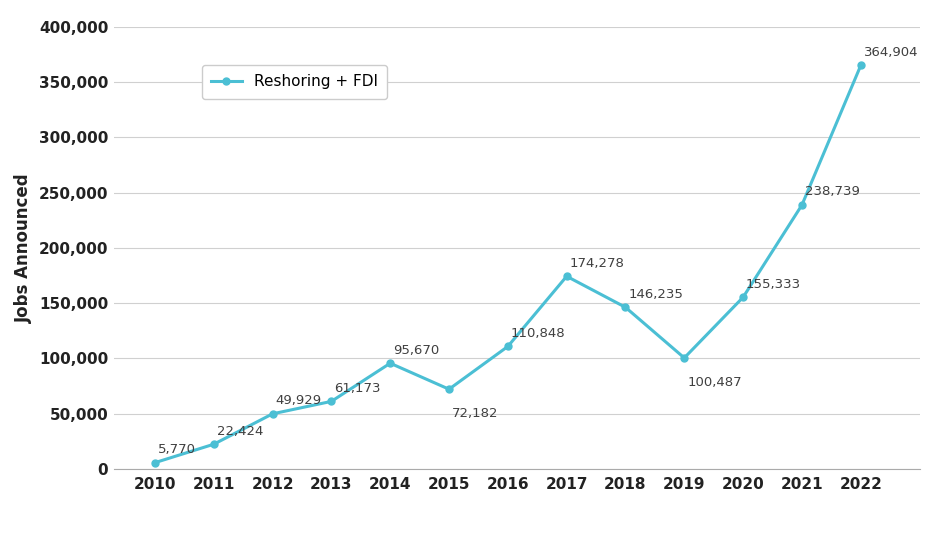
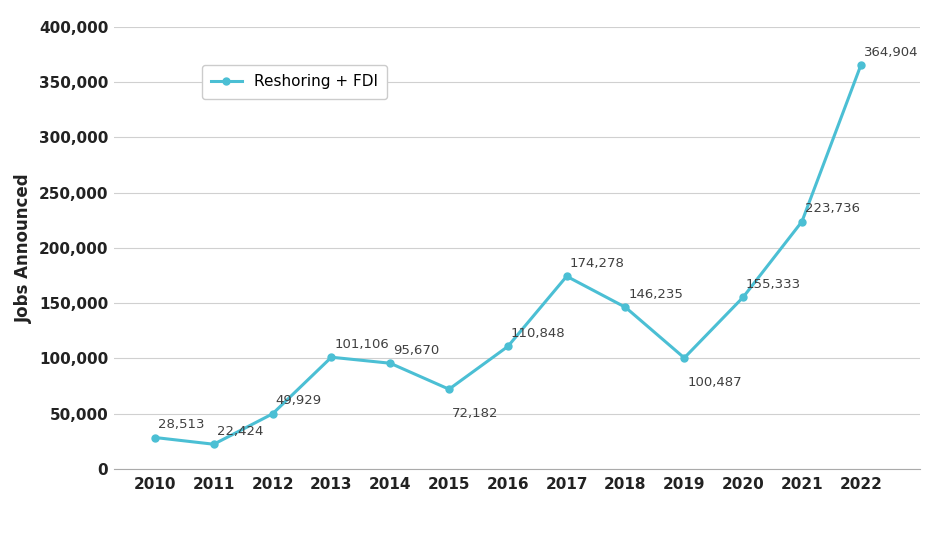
2010: 5,770 -> 28,513
2013: 61,173 -> 101,106
2021: 238,739 -> 223,736
